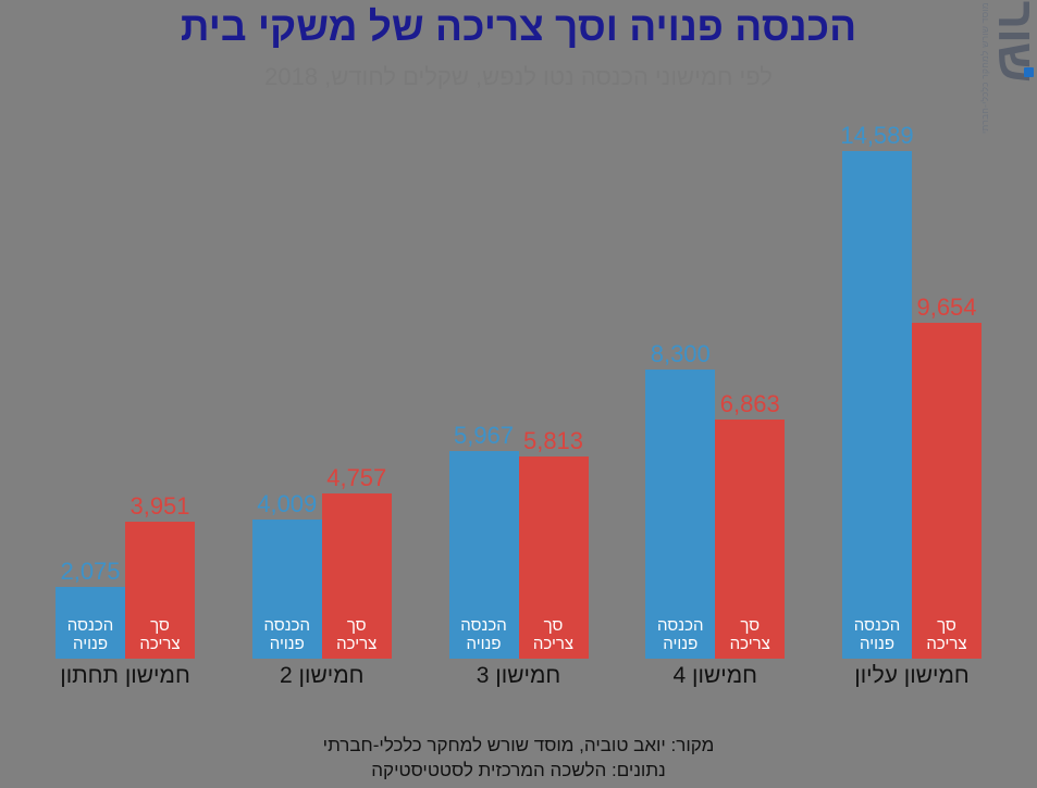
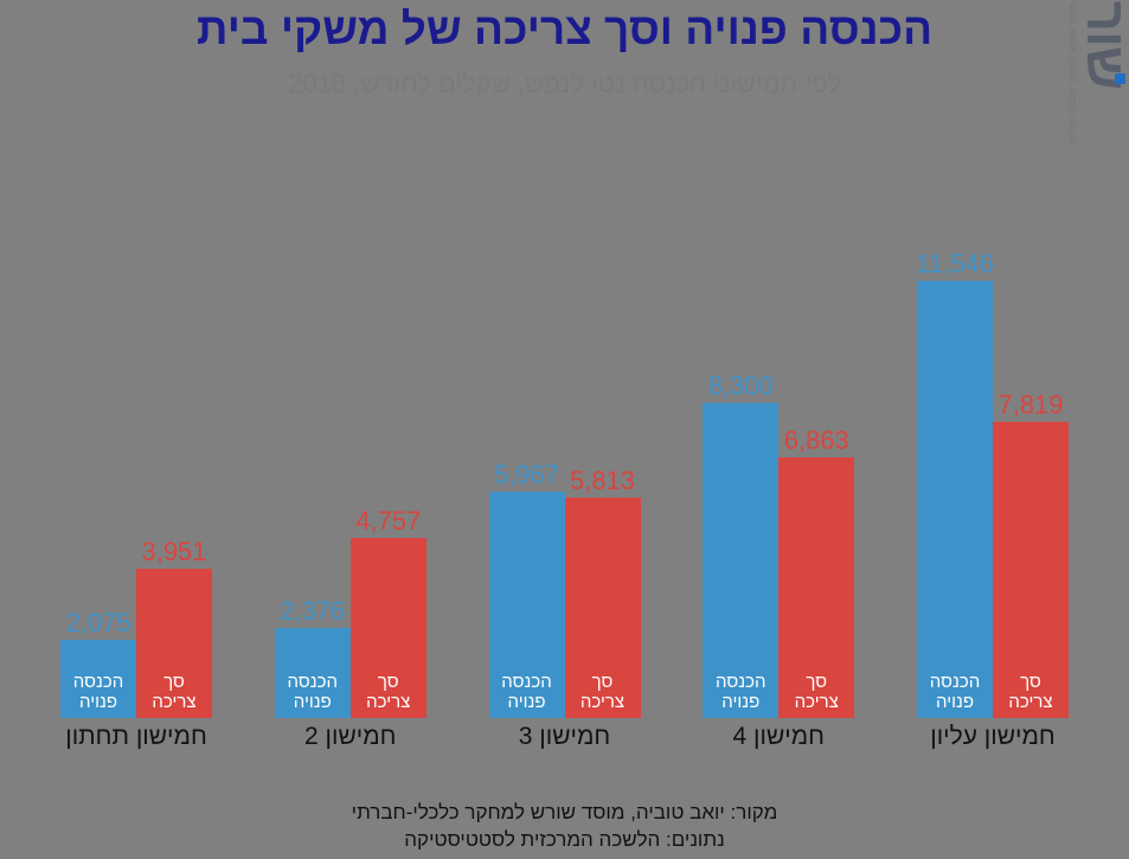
הכנסה פנויה/חמישון 2: 4,009 -> 2,376
סך צריכה/חמישון עליון: 9,654 -> 7,819
הכנסה פנויה/חמישון עליון: 14,589 -> 11,546
